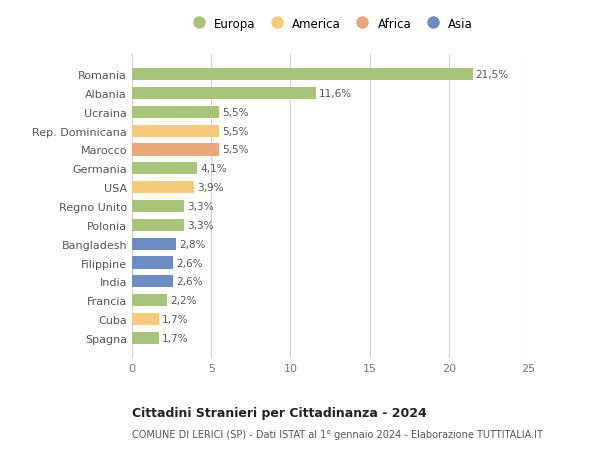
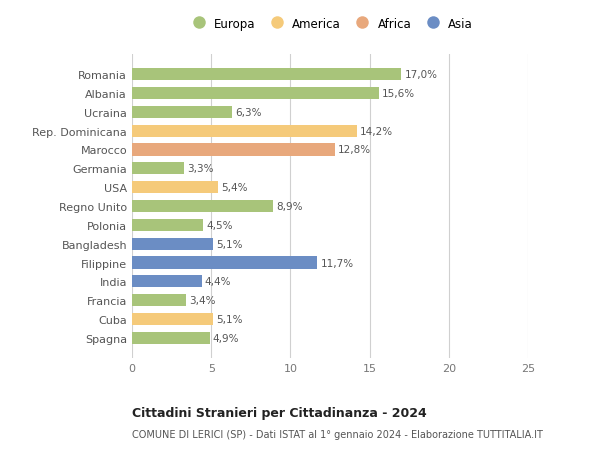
Romania: 21,5% -> 17,0%
Albania: 11,6% -> 15,6%
Ucraina: 5,5% -> 6,3%
Rep. Dominicana: 5,5% -> 14,2%
Marocco: 5,5% -> 12,8%
Germania: 4,1% -> 3,3%
USA: 3,9% -> 5,4%
Regno Unito: 3,3% -> 8,9%
Polonia: 3,3% -> 4,5%
Bangladesh: 2,8% -> 5,1%
Filippine: 2,6% -> 11,7%
India: 2,6% -> 4,4%
Francia: 2,2% -> 3,4%
Cuba: 1,7% -> 5,1%
Spagna: 1,7% -> 4,9%
